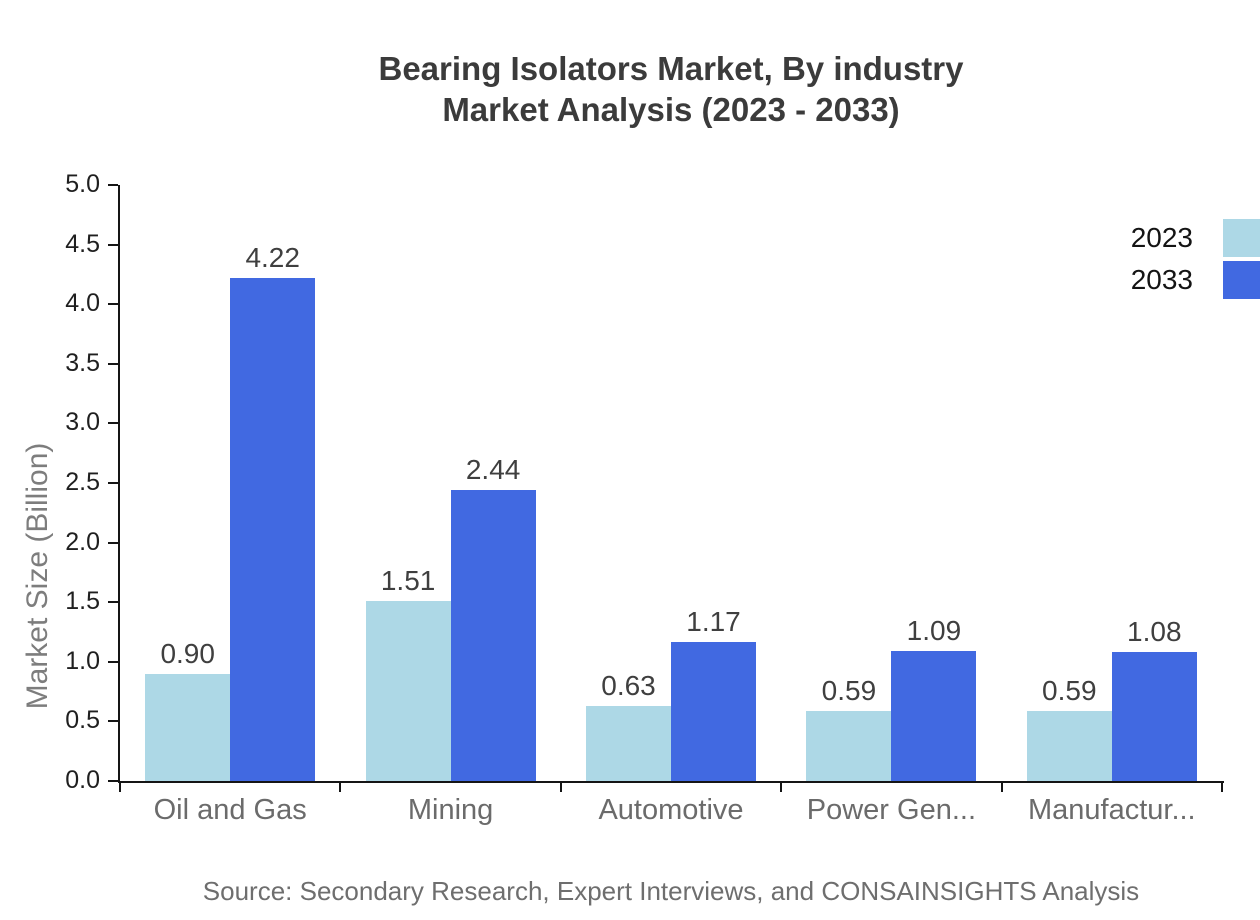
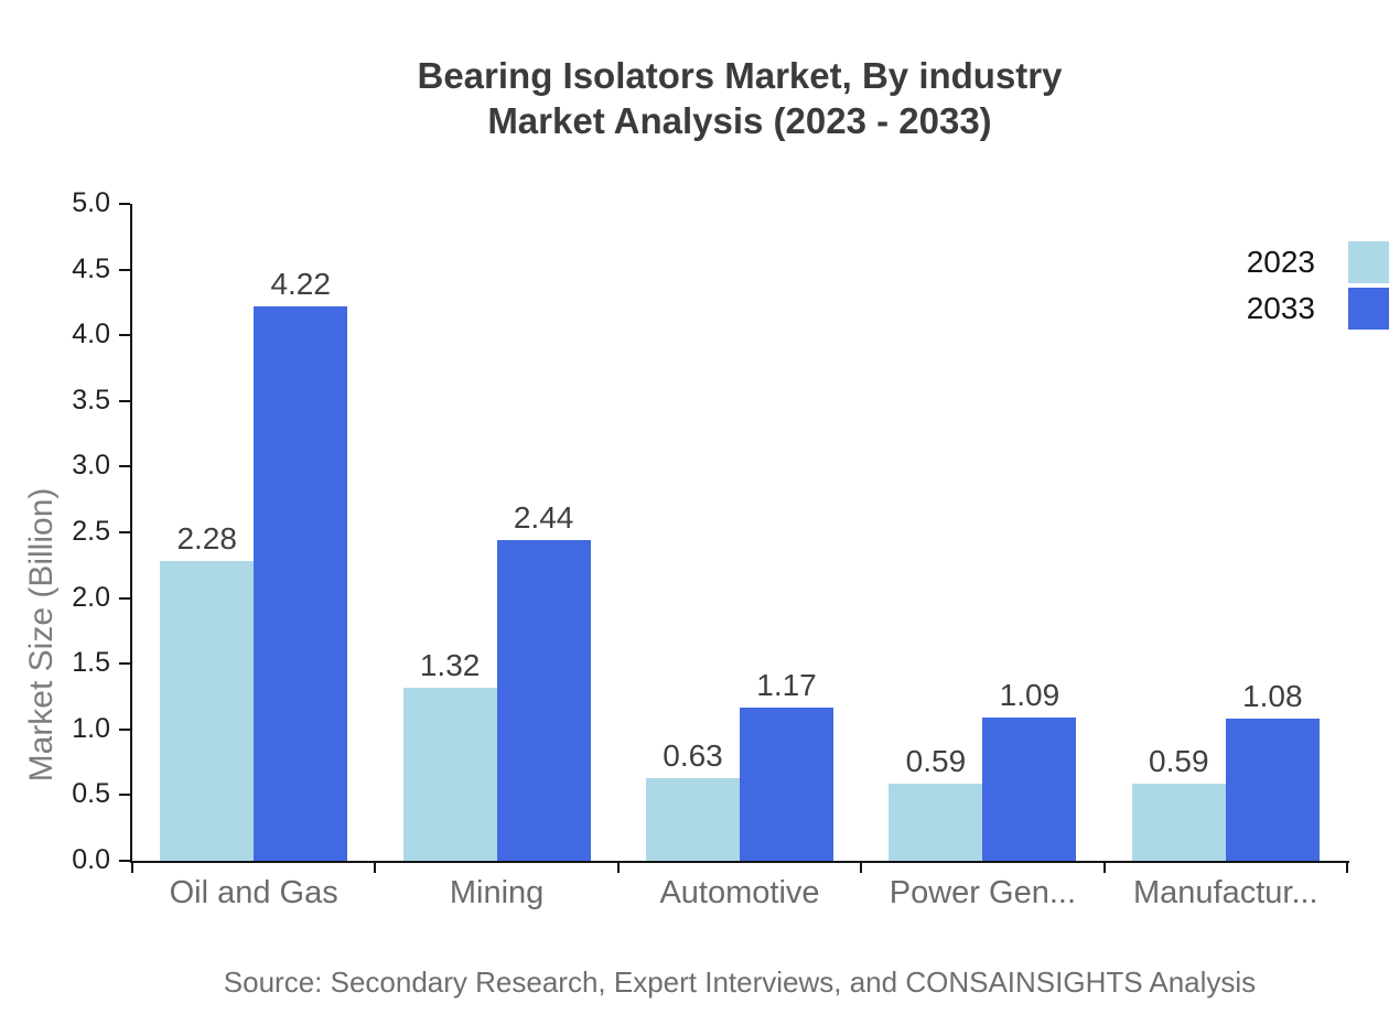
2023/Oil and Gas: 0.90 -> 2.28
2023/Mining: 1.51 -> 1.32
